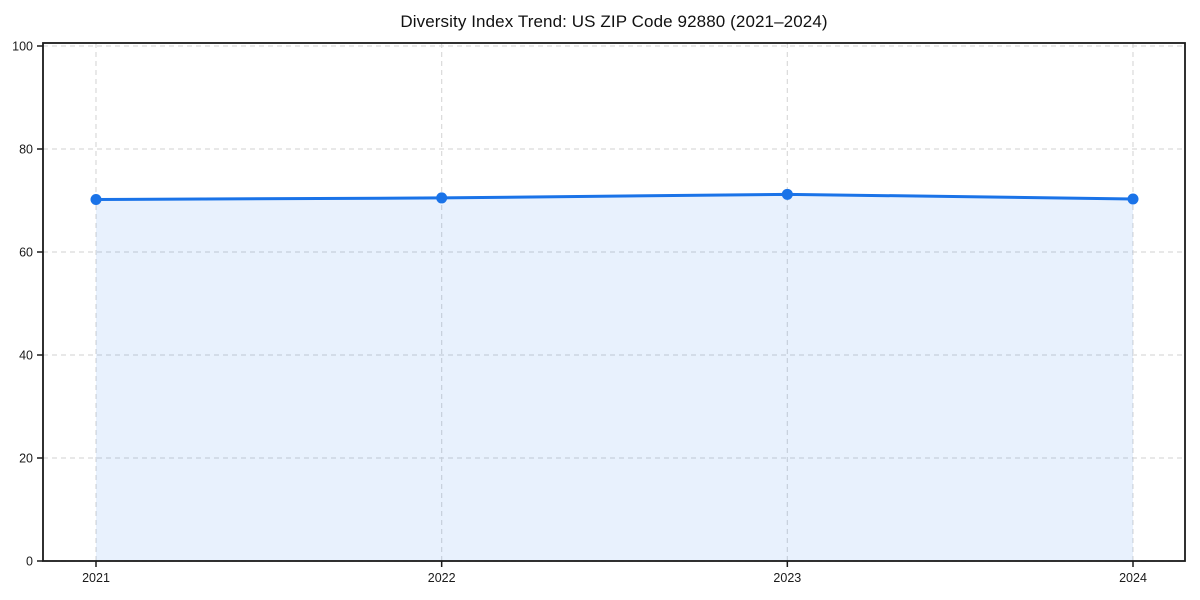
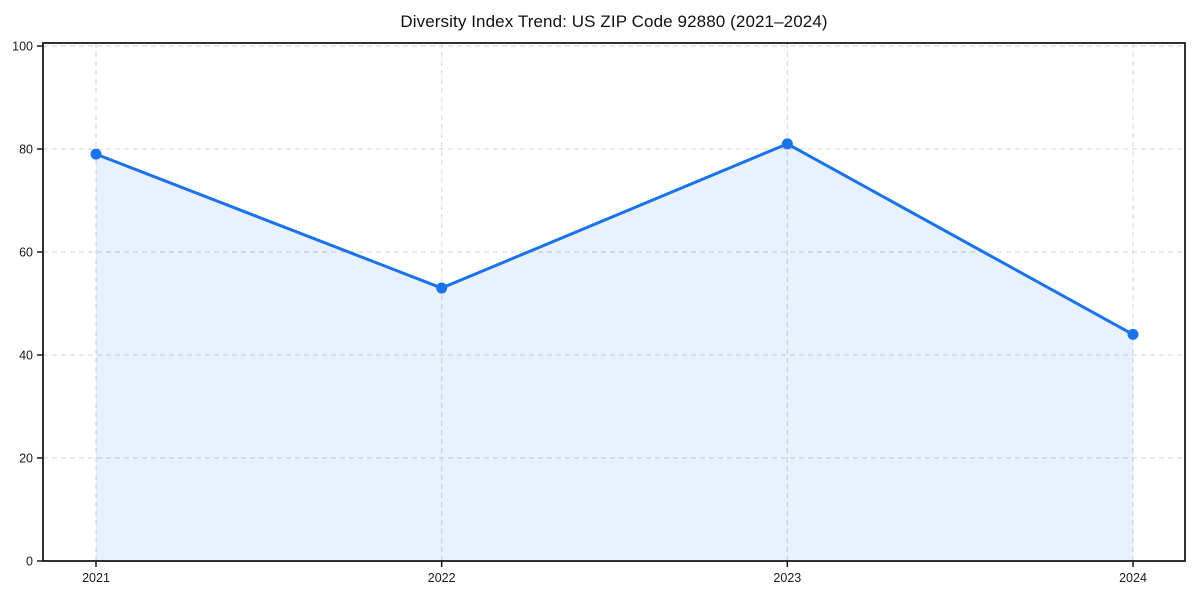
2021: 70 -> 79
2022: 70 -> 53
2023: 71 -> 81
2024: 70 -> 44
